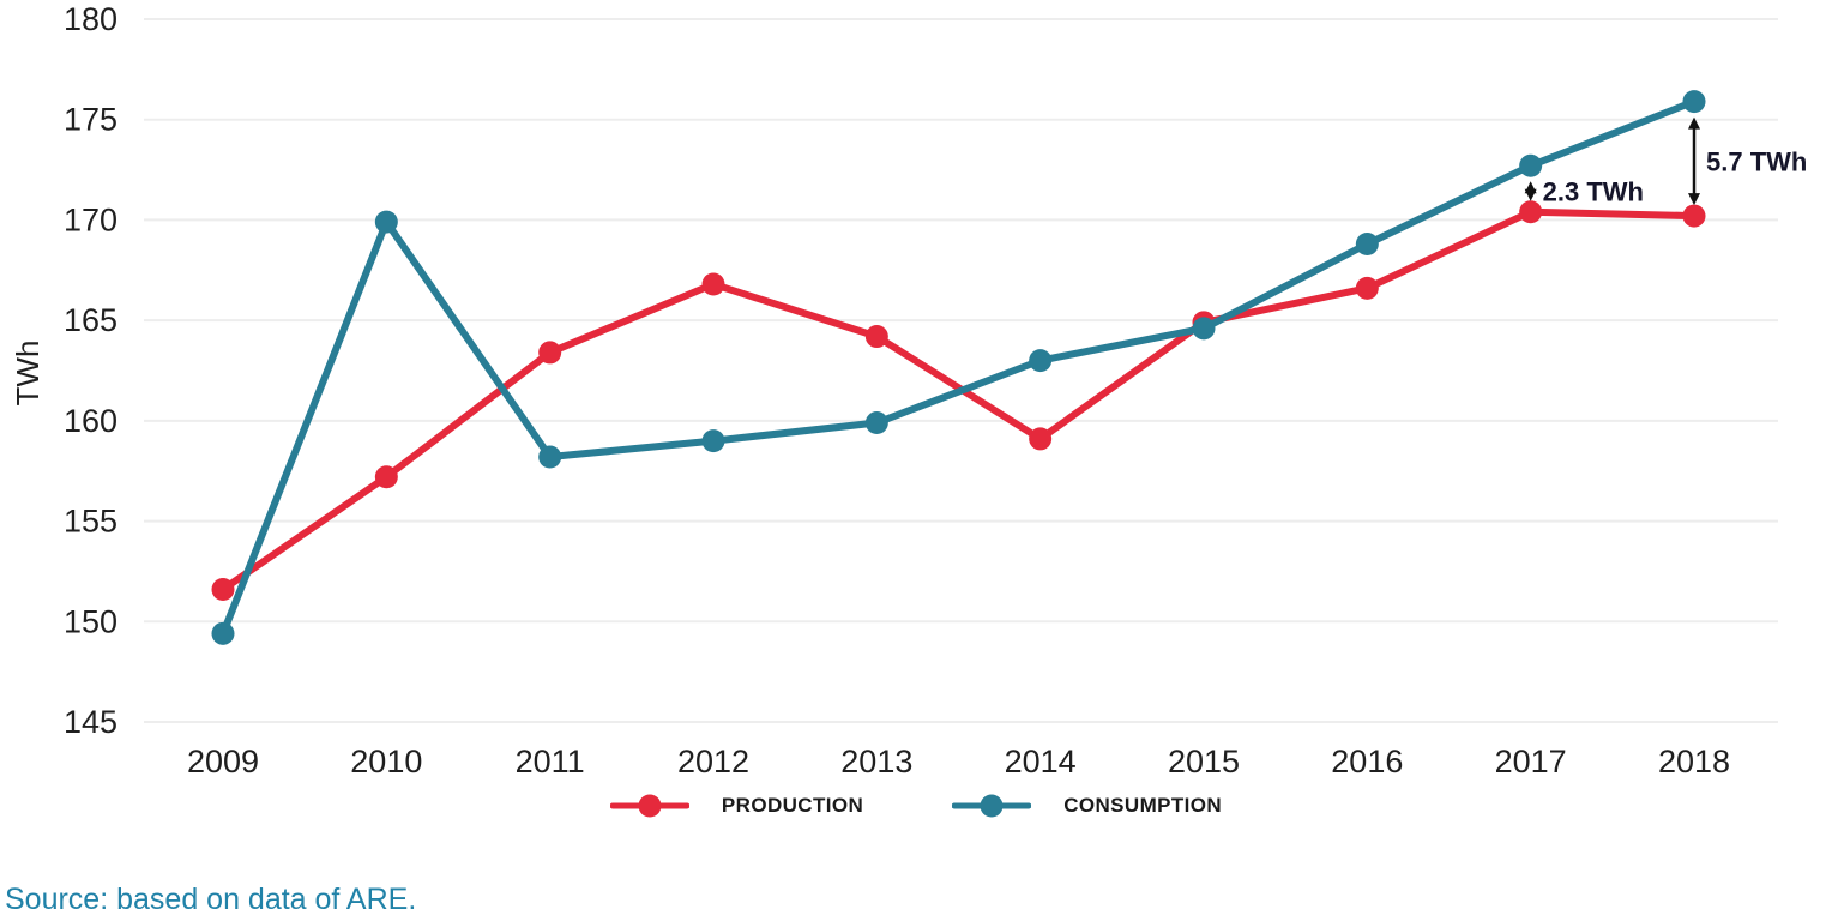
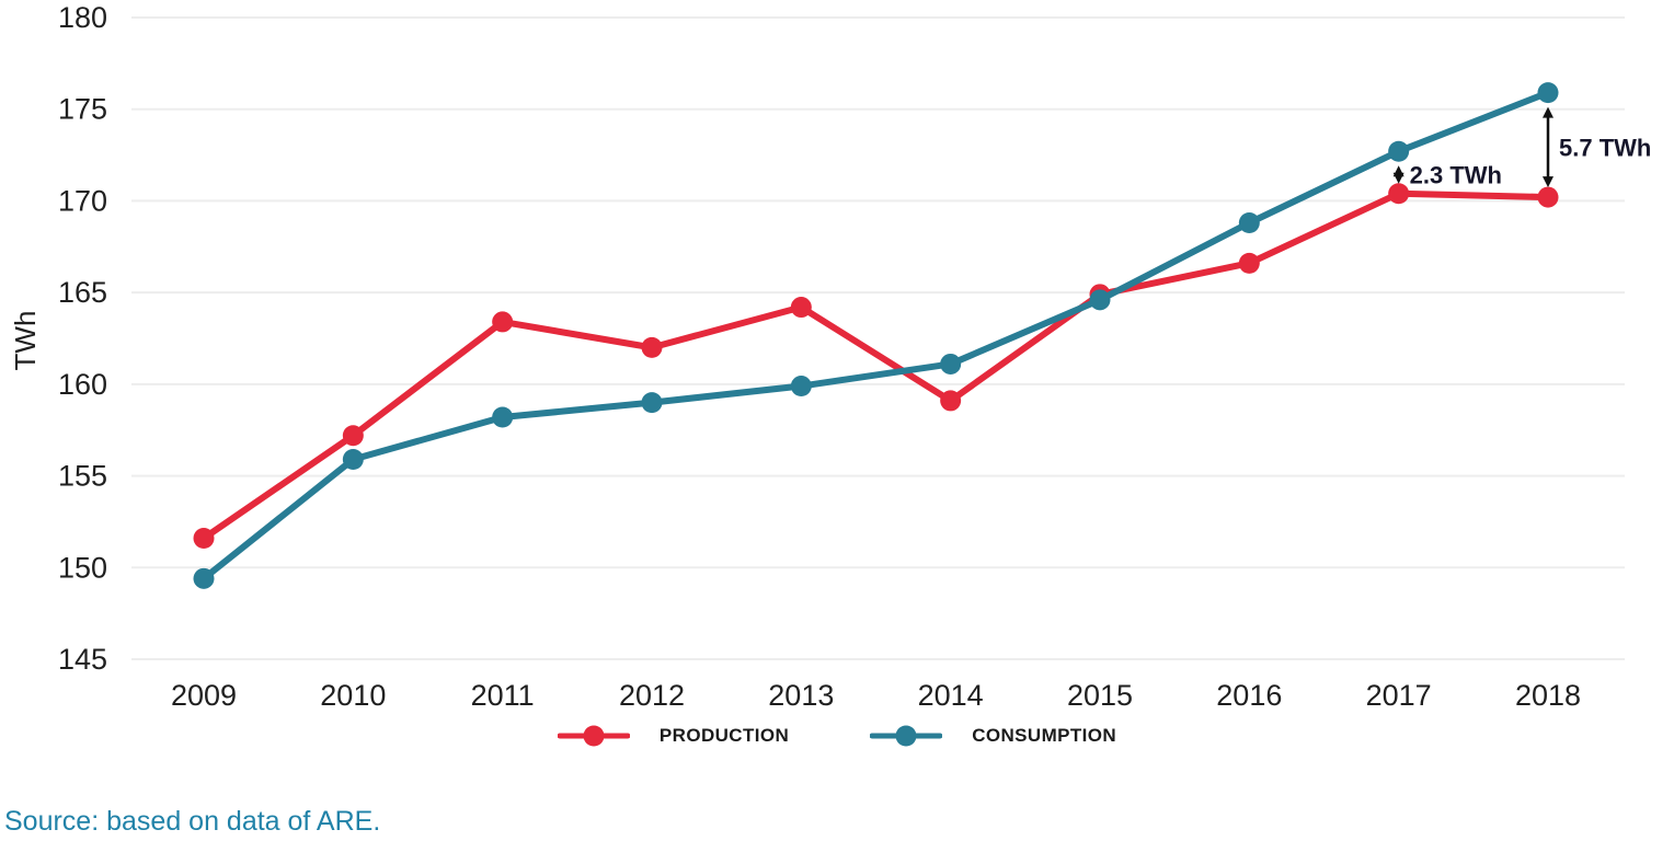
CONSUMPTION/2010: 169.9 -> 155.9
PRODUCTION/2012: 166.8 -> 162.0
CONSUMPTION/2014: 163.0 -> 161.1
